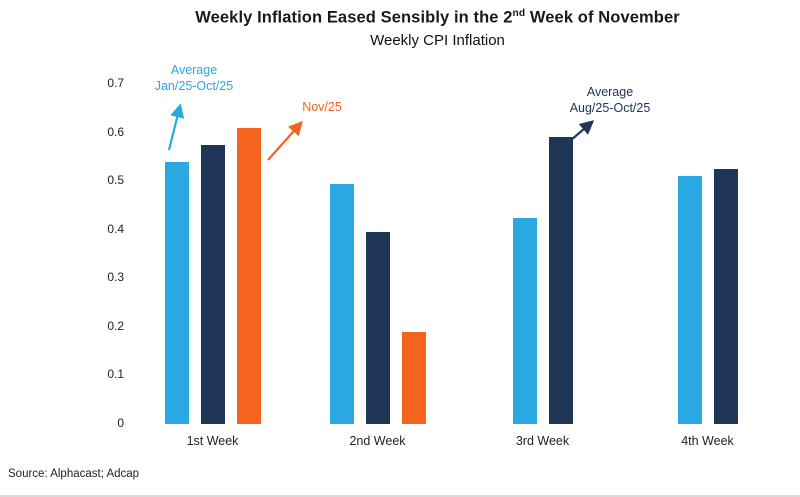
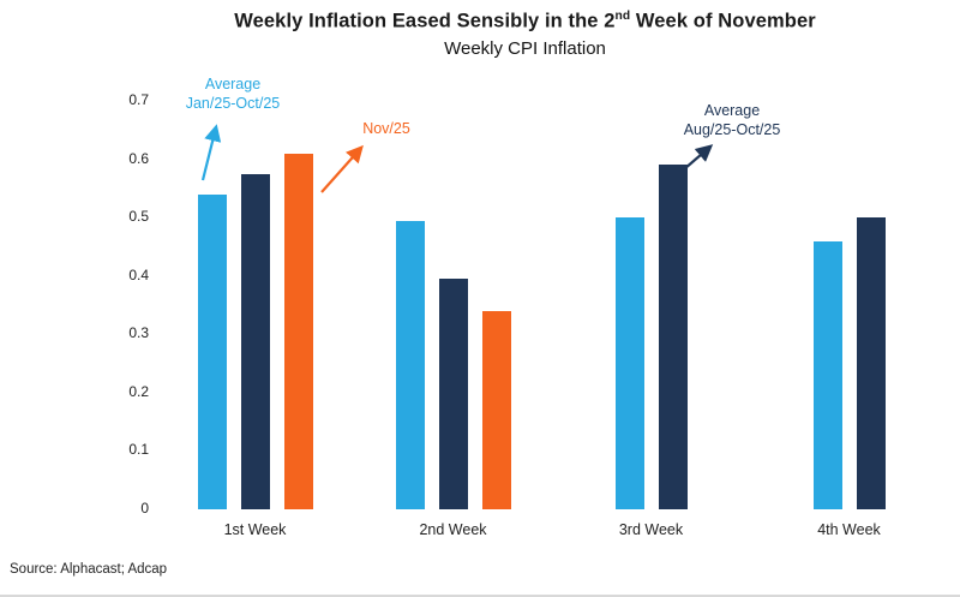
Nov/25/2nd Week: 0.19 -> 0.34
Average Jan/25-Oct/25/3rd Week: 0.42 -> 0.50
Average Jan/25-Oct/25/4th Week: 0.51 -> 0.46
Average Aug/25-Oct/25/4th Week: 0.53 -> 0.50
